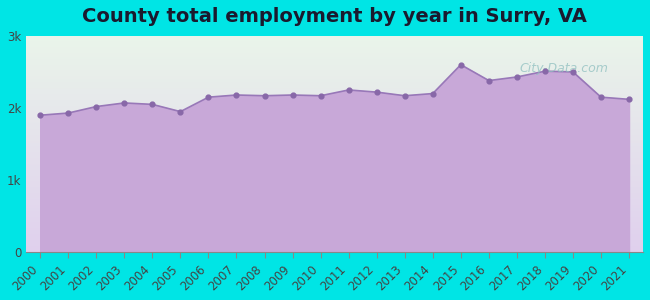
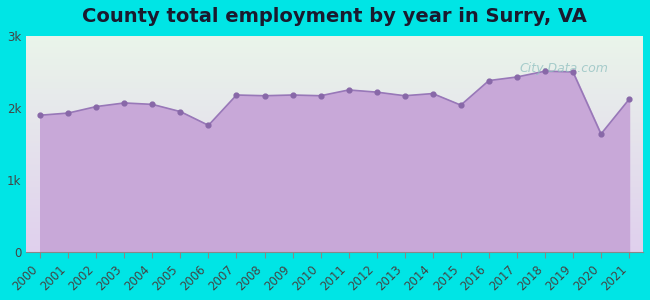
2006: 2.15k -> 1.76k
2015: 2.60k -> 2.04k
2020: 2.15k -> 1.64k
